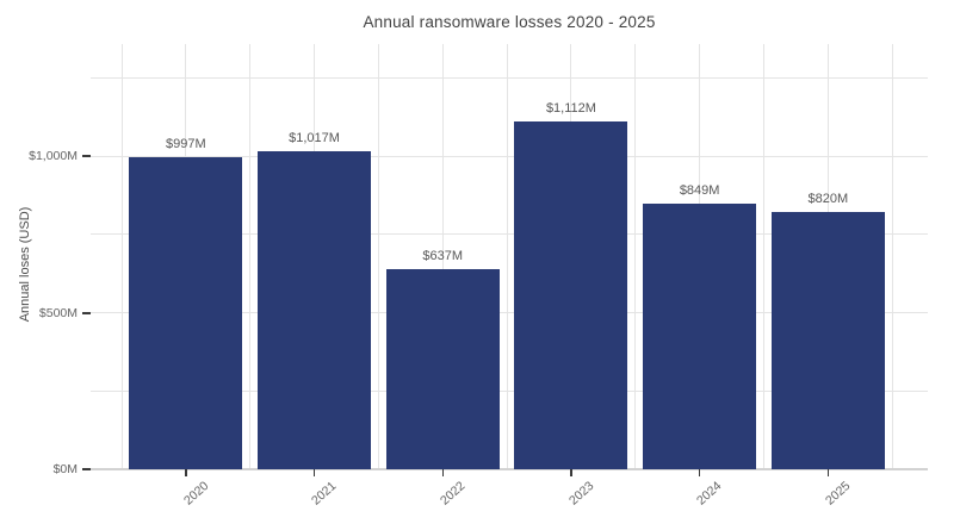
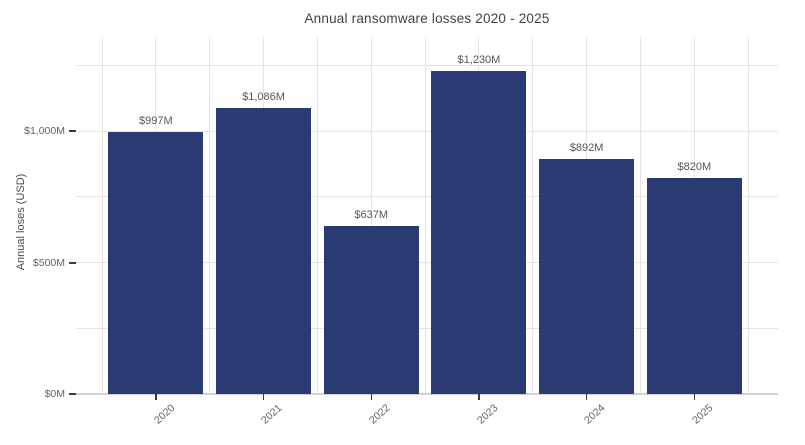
2021: $1,017M -> $1,086M
2023: $1,112M -> $1,230M
2024: $849M -> $892M
